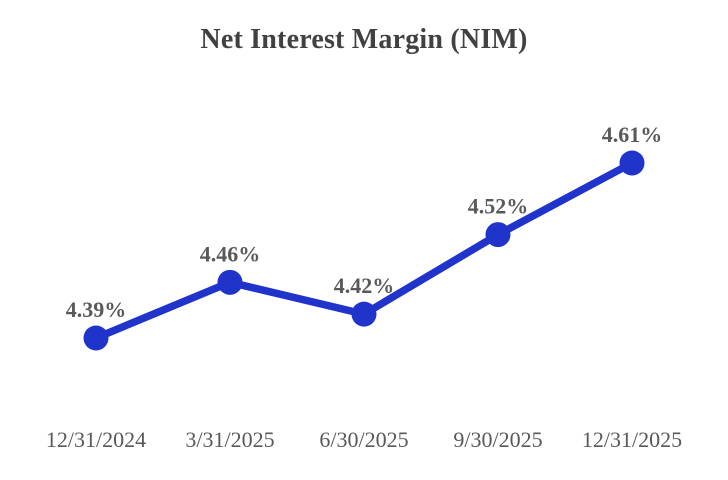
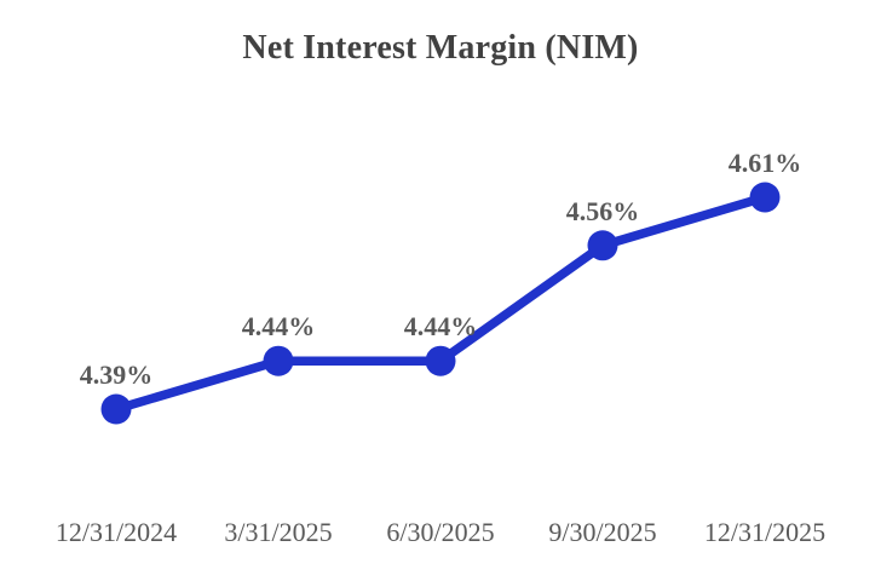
3/31/2025: 4.46% -> 4.44%
6/30/2025: 4.42% -> 4.44%
9/30/2025: 4.52% -> 4.56%
